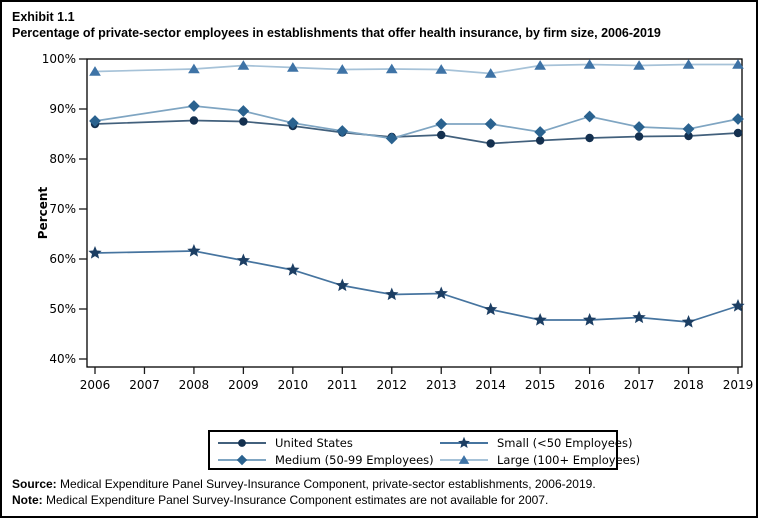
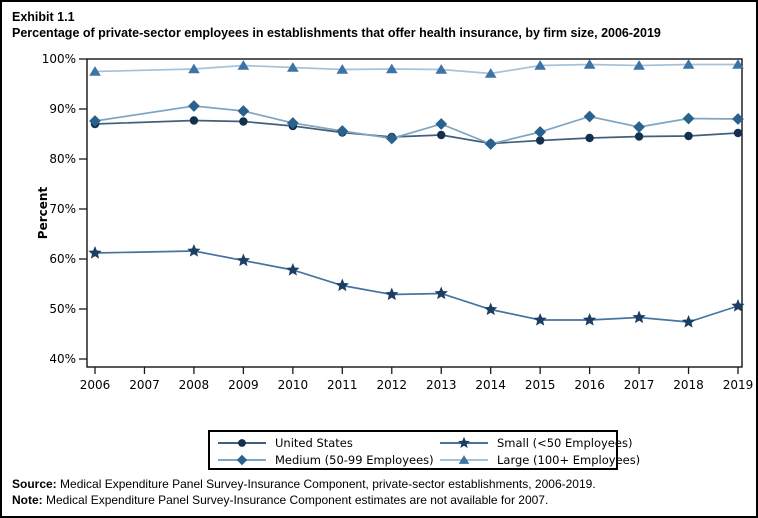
Medium (50-99 Employees)/2014: 87% -> 83%
Medium (50-99 Employees)/2018: 86% -> 88%
